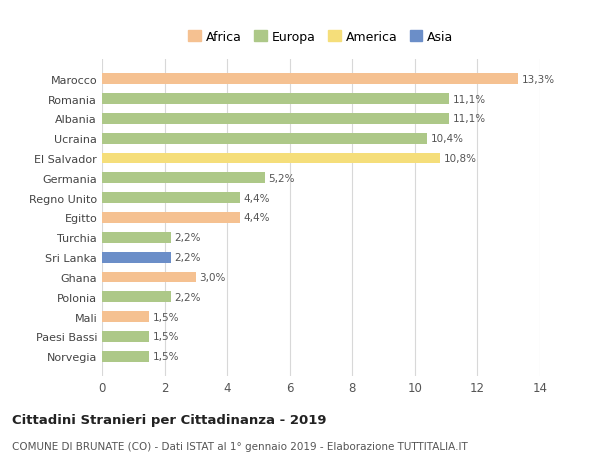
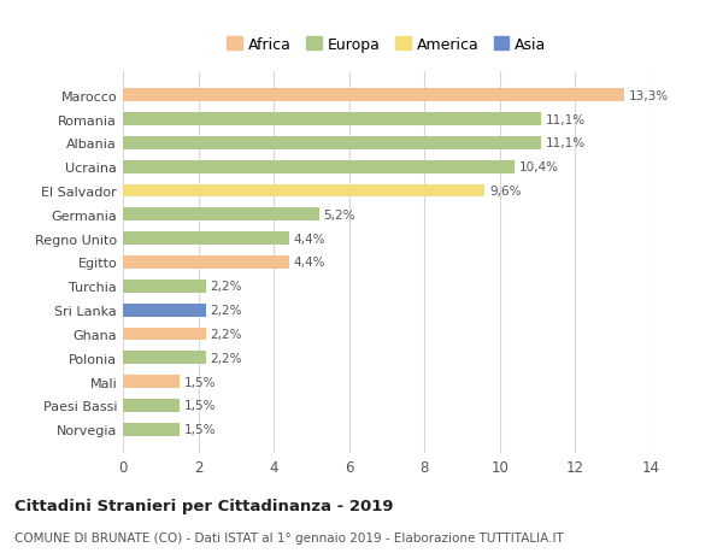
El Salvador: 10,8% -> 9,6%
Ghana: 3,0% -> 2,2%
